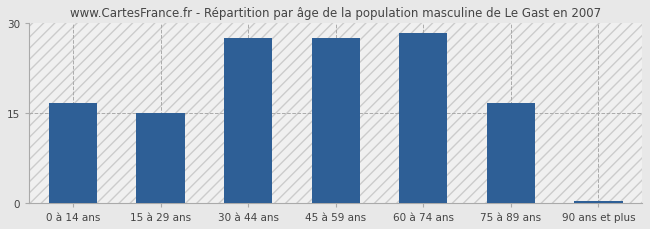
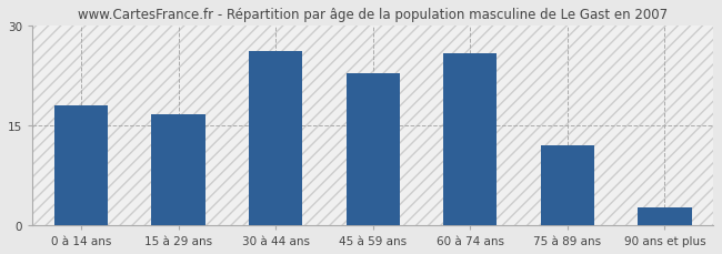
0 à 14 ans: 16.7 -> 18.0
15 à 29 ans: 15.0 -> 16.6
30 à 44 ans: 27.5 -> 26.2
45 à 59 ans: 27.5 -> 22.8
60 à 74 ans: 28.3 -> 25.8
75 à 89 ans: 16.7 -> 12.0
90 ans et plus: 0.3 -> 2.6
